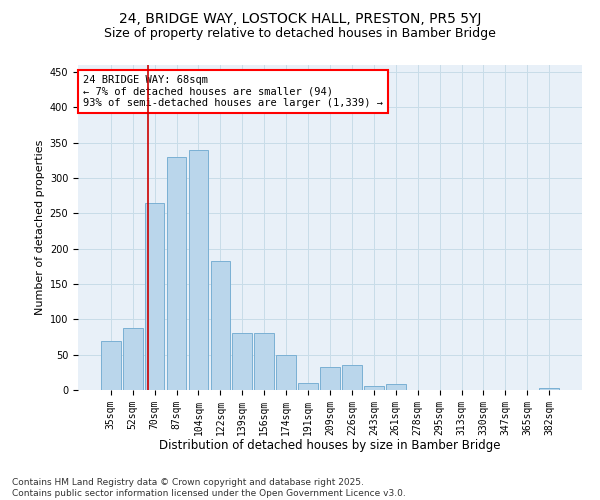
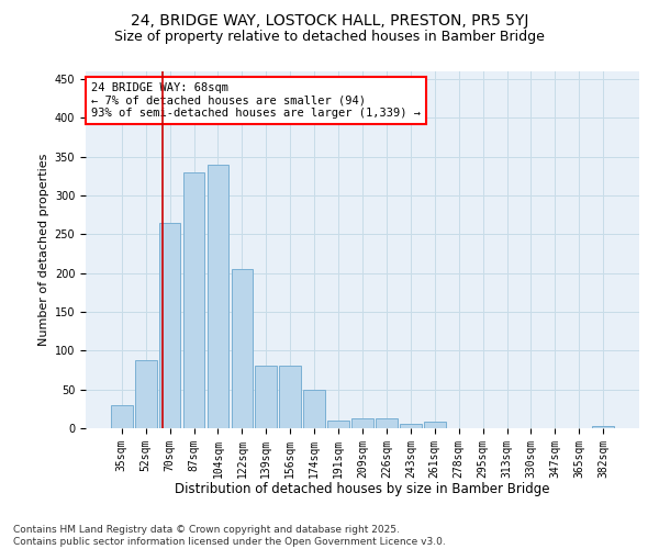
35sqm: 70 -> 30
122sqm: 182 -> 205
209sqm: 32 -> 13
226sqm: 36 -> 13
